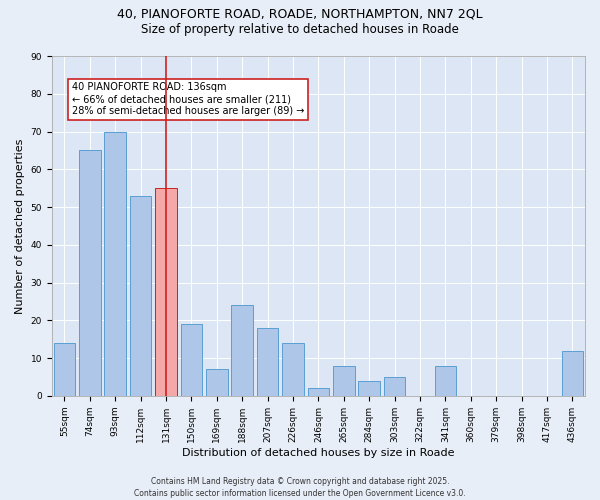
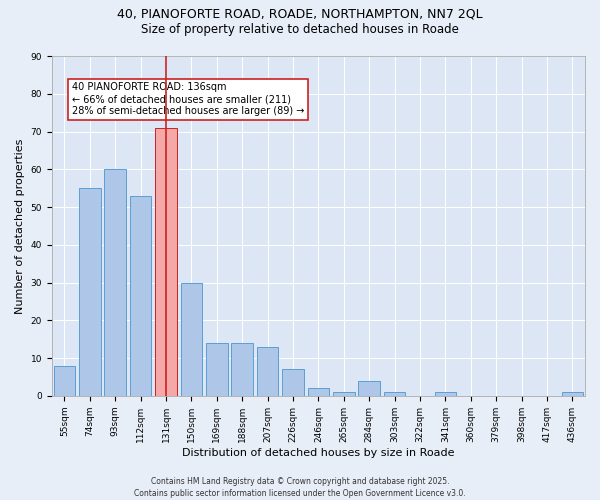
55sqm: 14 -> 8
74sqm: 65 -> 55
93sqm: 70 -> 60
131sqm: 55 -> 71
150sqm: 19 -> 30
169sqm: 7 -> 14
188sqm: 24 -> 14
207sqm: 18 -> 13
226sqm: 14 -> 7
265sqm: 8 -> 1
303sqm: 5 -> 1
341sqm: 8 -> 1
436sqm: 12 -> 1
